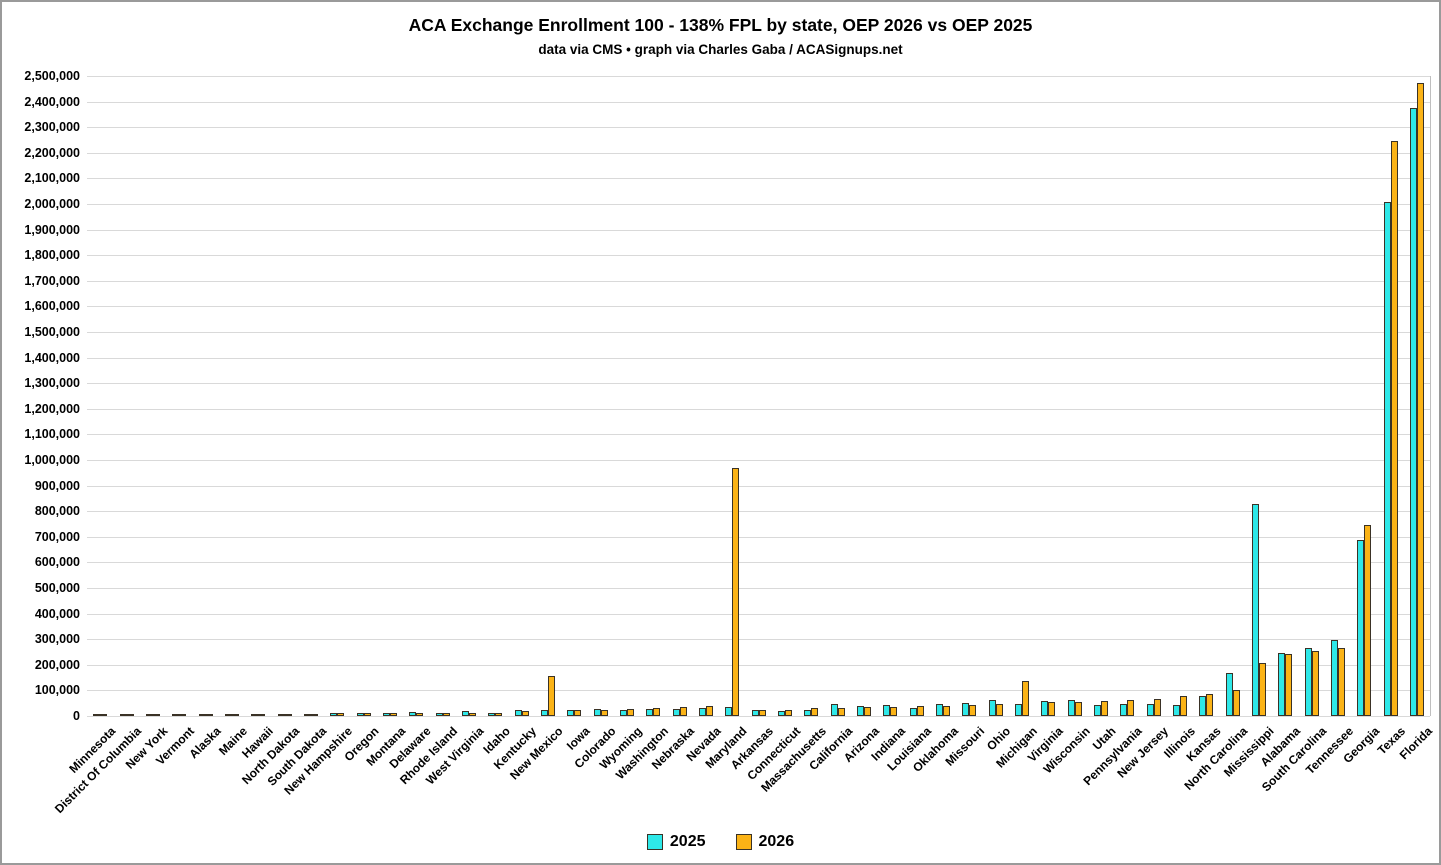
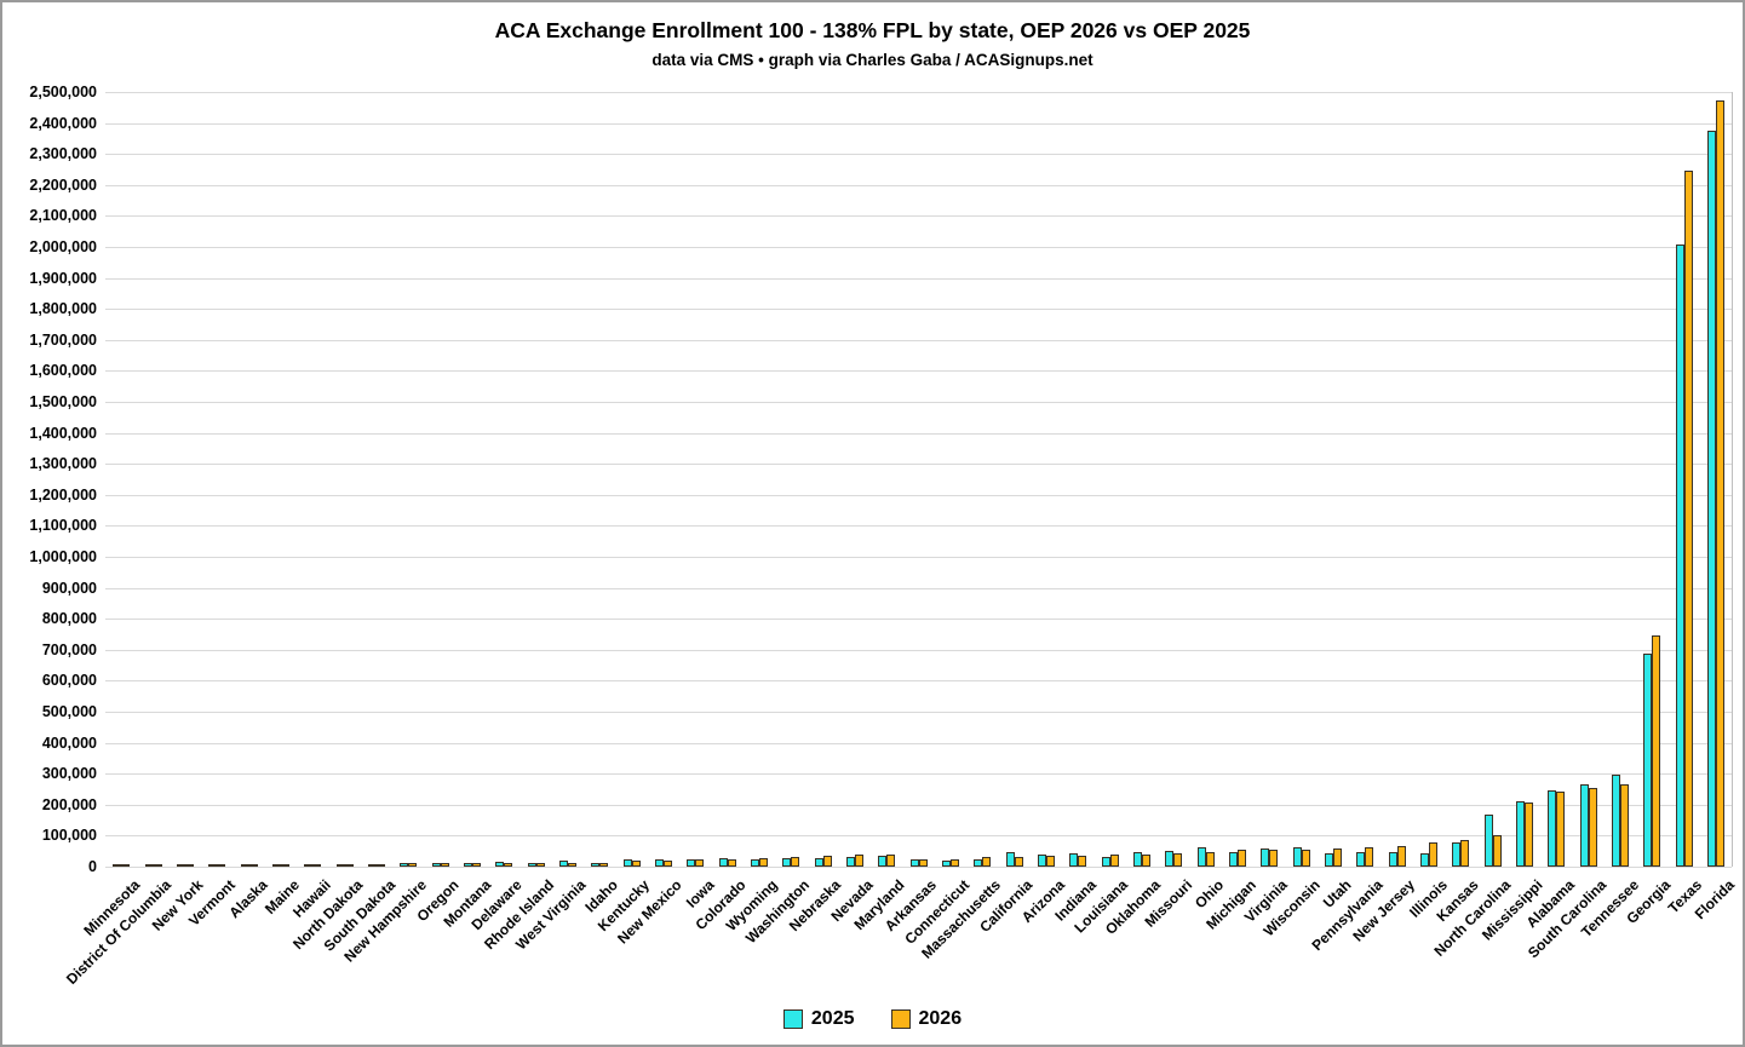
2026/New Mexico: 150000 -> 10000
2026/Maryland: 960000 -> 30000
2026/Michigan: 130000 -> 40000
2025/Mississippi: 820000 -> 200000
